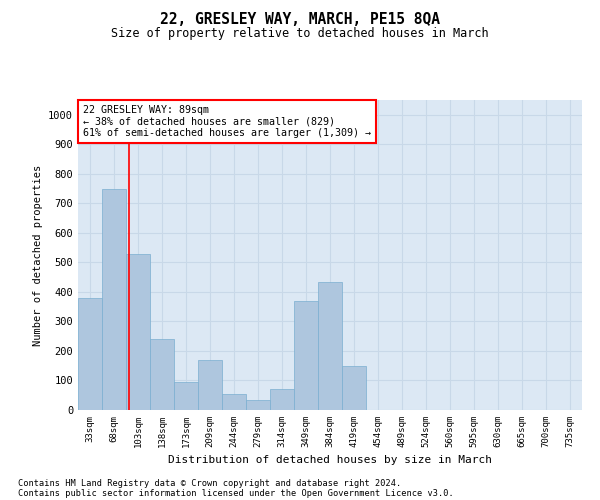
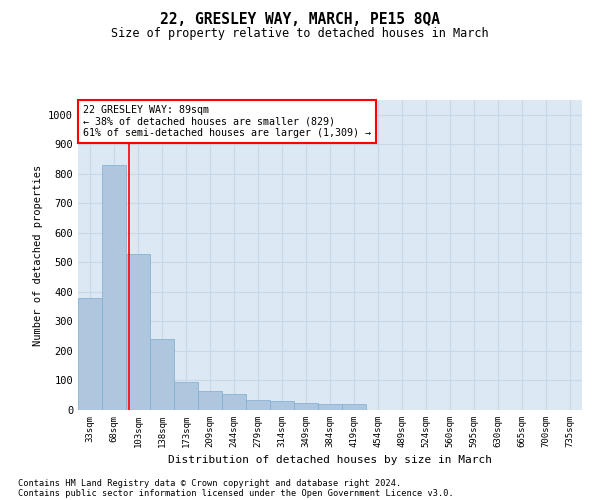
68sqm: 750 -> 830
209sqm: 170 -> 65
314sqm: 70 -> 30
349sqm: 370 -> 25
384sqm: 435 -> 20
419sqm: 150 -> 20
